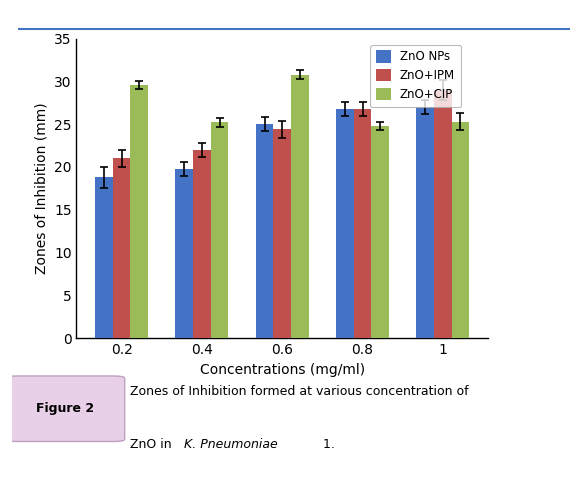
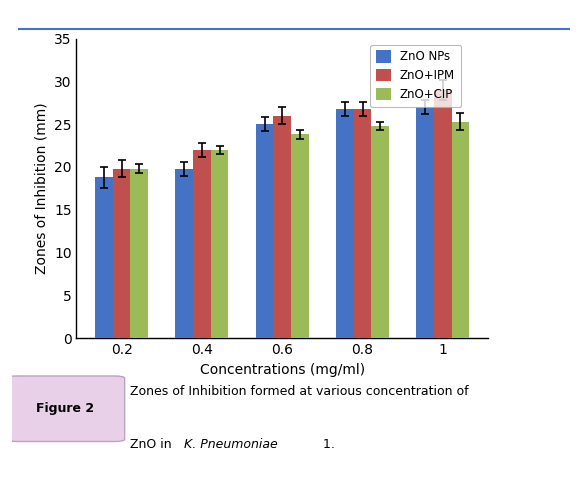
ZnO+IPM/0.2: 21.0 -> 19.8
ZnO+CIP/0.2: 29.6 -> 19.8
ZnO+CIP/0.4: 25.2 -> 22.0
ZnO+IPM/0.6: 24.4 -> 26.0
ZnO+CIP/0.6: 30.8 -> 23.8
